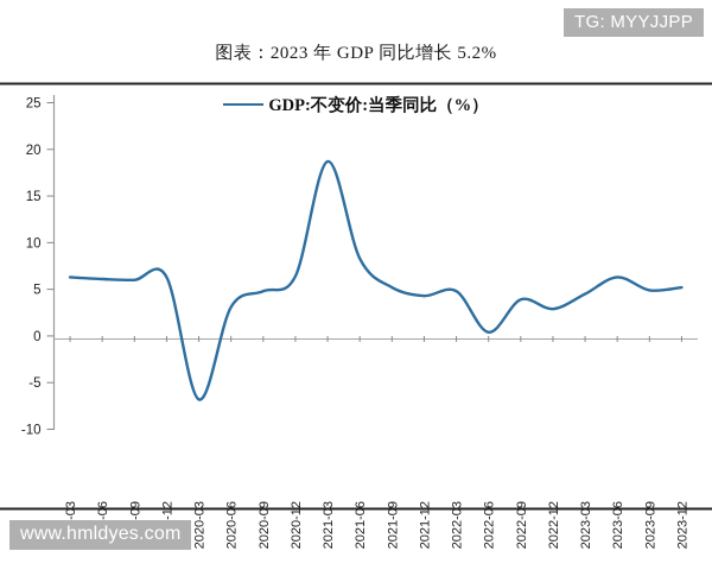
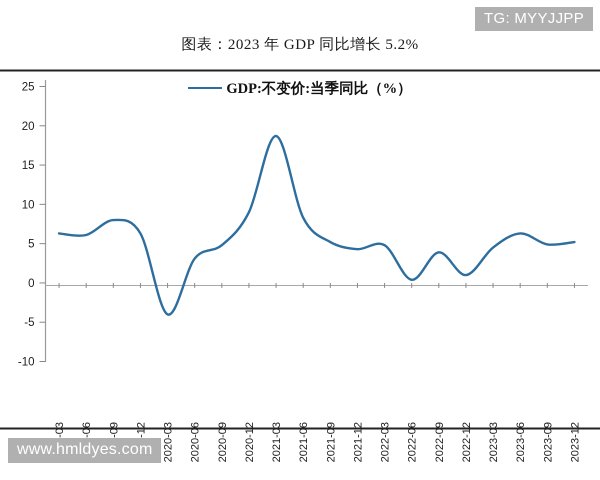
2019-09: 6 -> 8
2020-03: -7 -> -4
2020-12: 6 -> 9
2022-12: 3 -> 1
